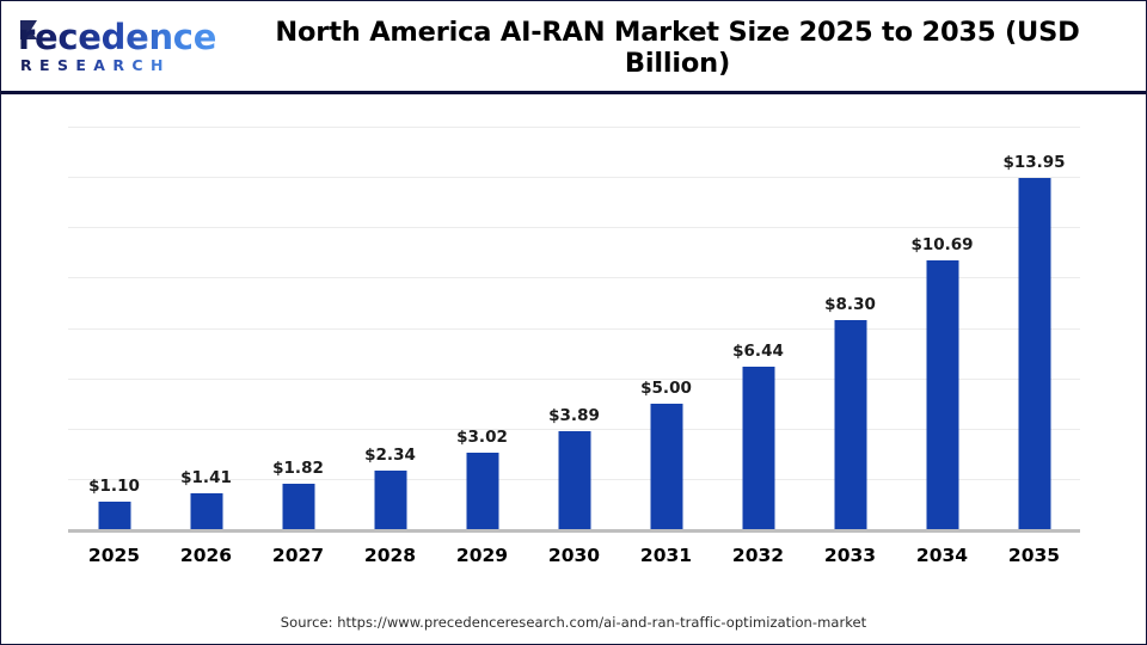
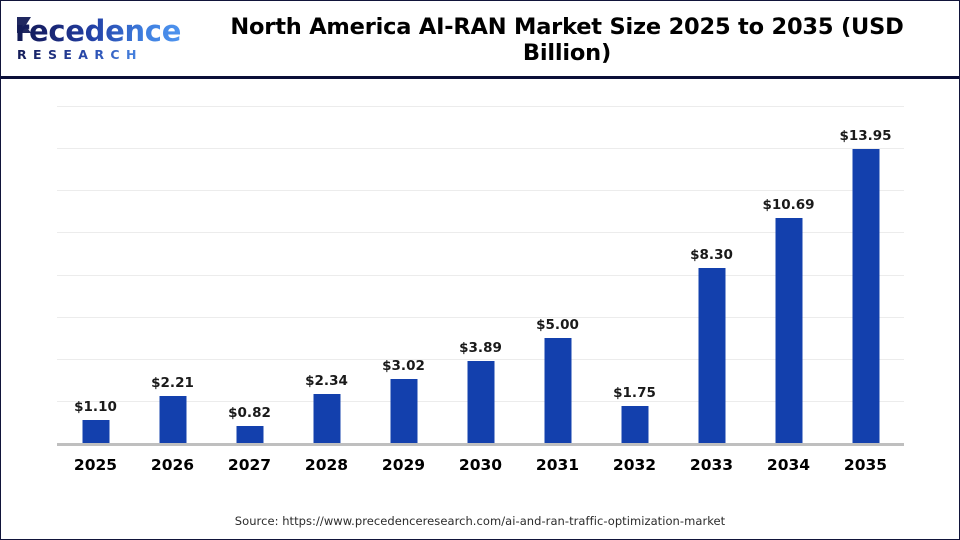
2026: $1.41 -> $2.21
2027: $1.82 -> $0.82
2032: $6.44 -> $1.75
